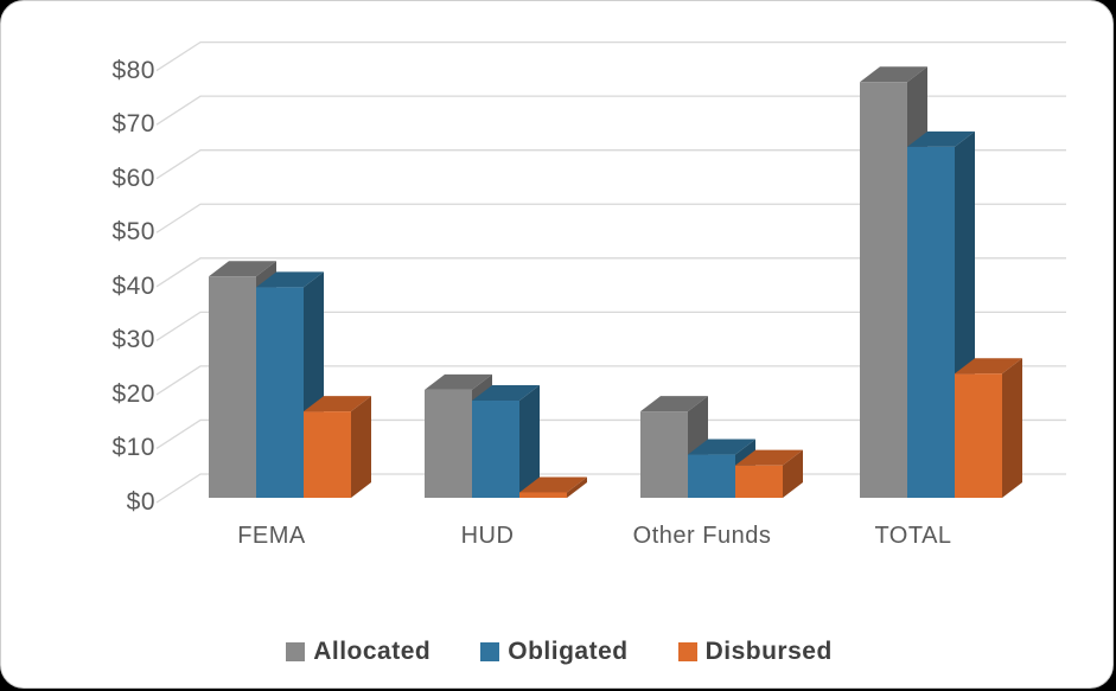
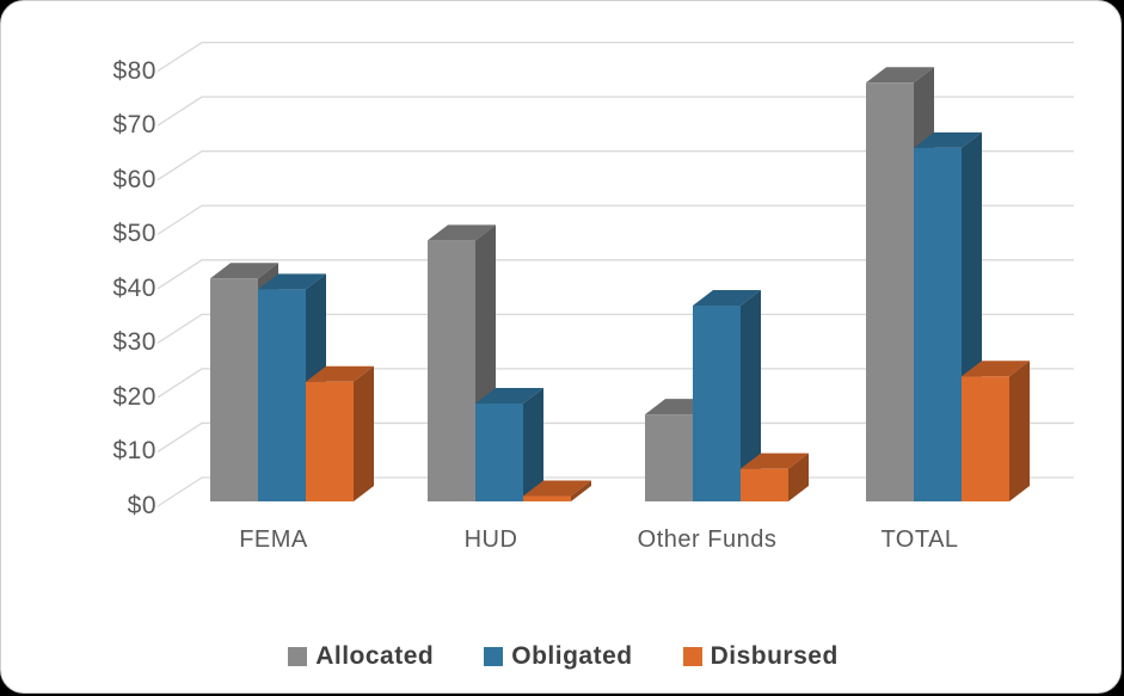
Disbursed/FEMA: $16 -> $22
Allocated/HUD: $20 -> $48
Obligated/Other Funds: $8 -> $36
